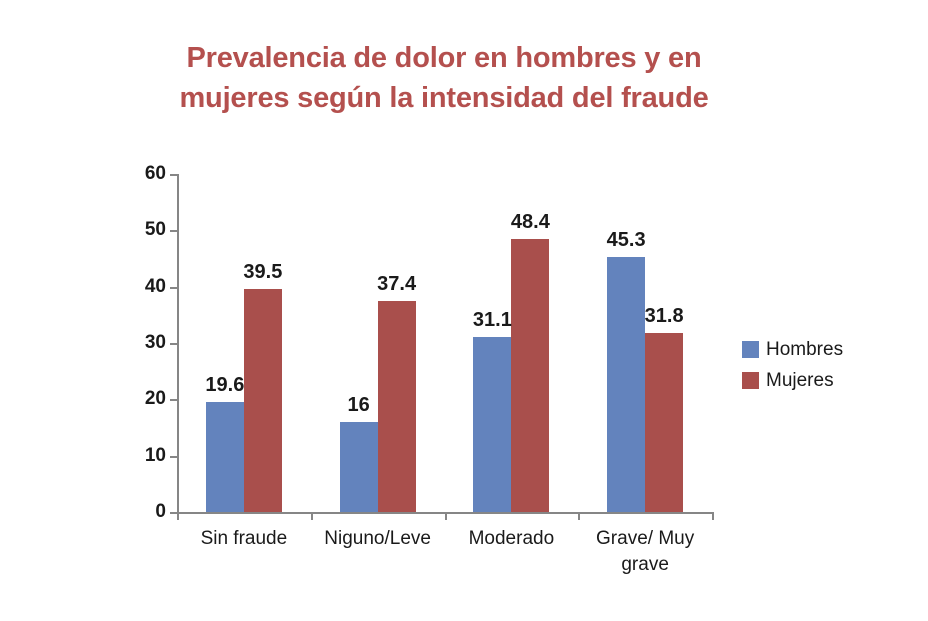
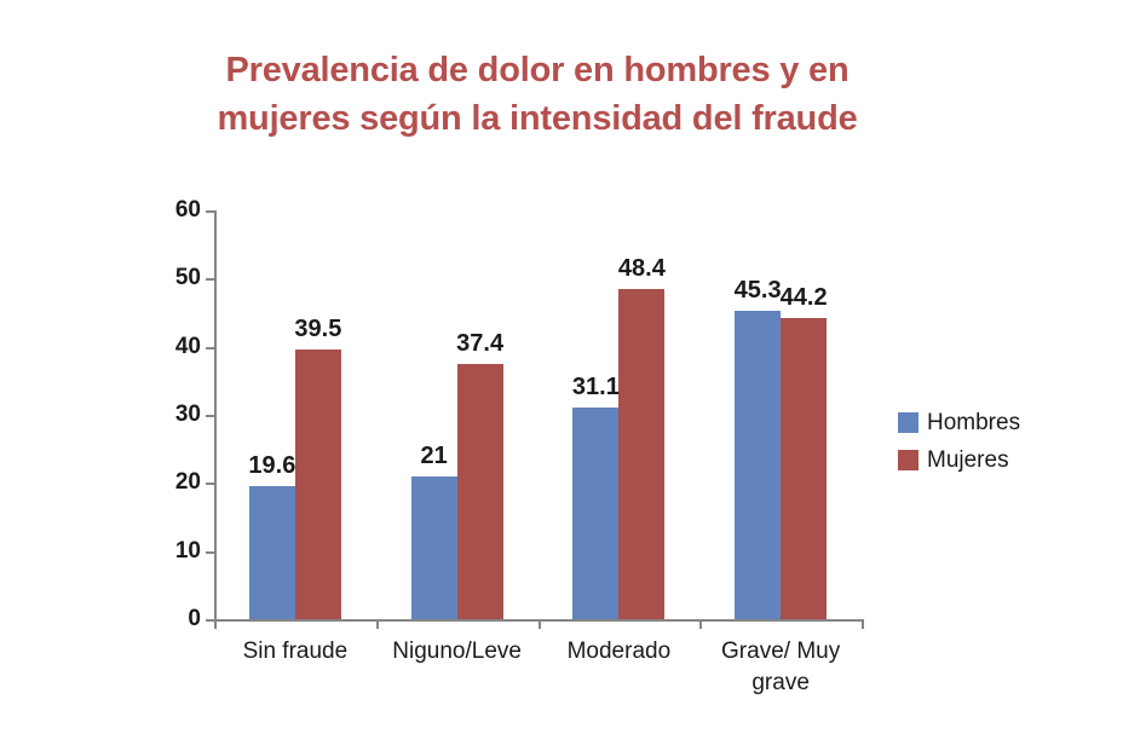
Hombres/Niguno/Leve: 16 -> 21
Mujeres/Grave/ Muy grave: 31.8 -> 44.2
